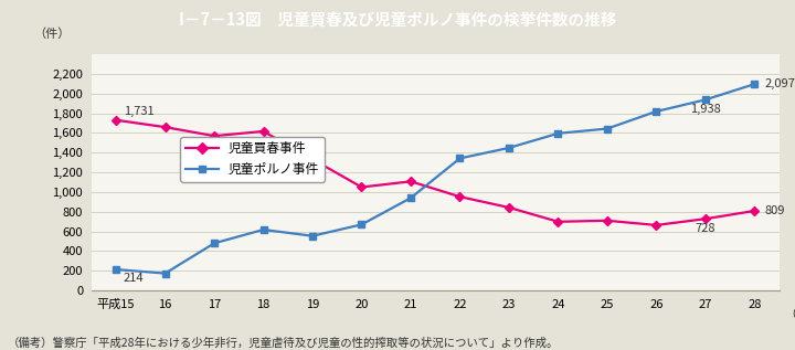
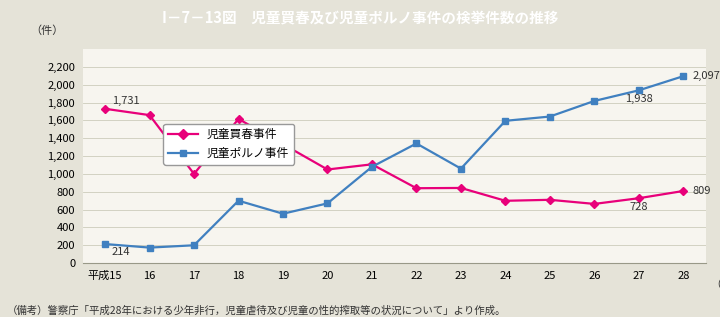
児童買春事件/17: 1,570 -> 1,000
児童ポルノ事件/17: 480 -> 200
児童ポルノ事件/18: 620 -> 700
児童ポルノ事件/21: 940 -> 1,080
児童買春事件/22: 950 -> 840
児童ポルノ事件/23: 1,450 -> 1,060
